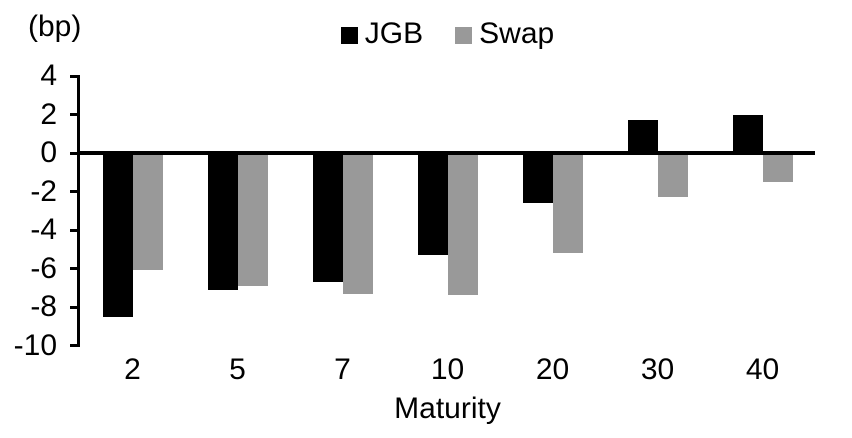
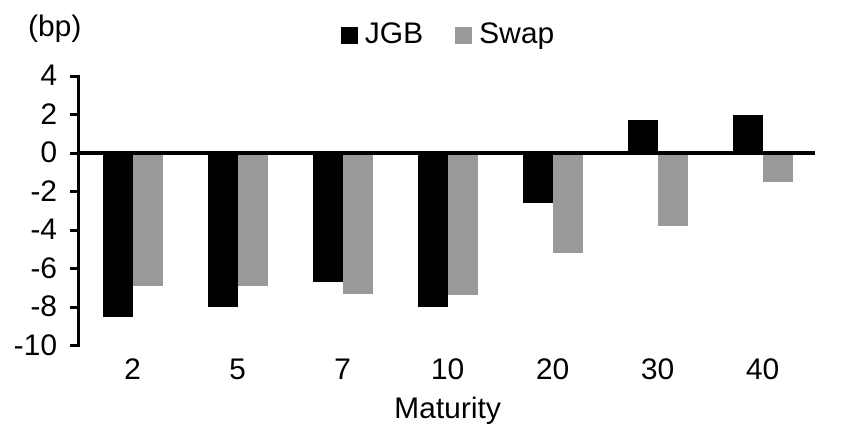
Swap/2: -6.1 -> -6.9
JGB/5: -7.1 -> -8.0
JGB/10: -5.3 -> -8.0
Swap/30: -2.3 -> -3.8
